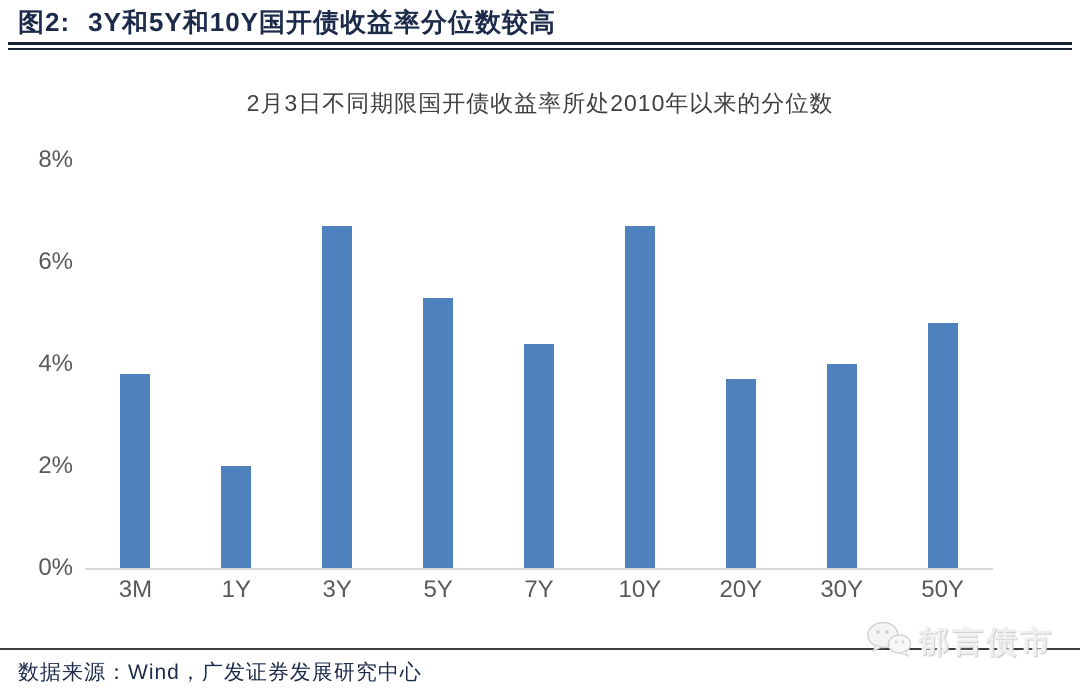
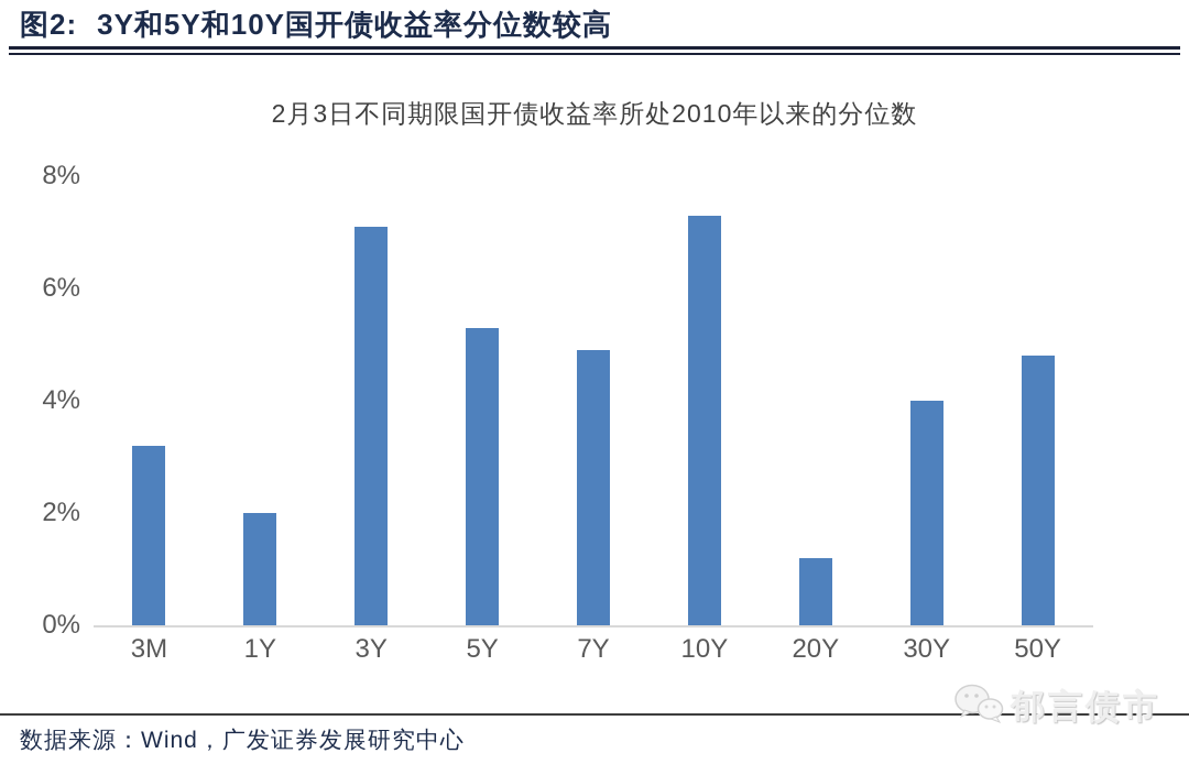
3M: 3.8% -> 3.2%
3Y: 6.7% -> 7.1%
7Y: 4.4% -> 4.9%
10Y: 6.7% -> 7.3%
20Y: 3.7% -> 1.2%
